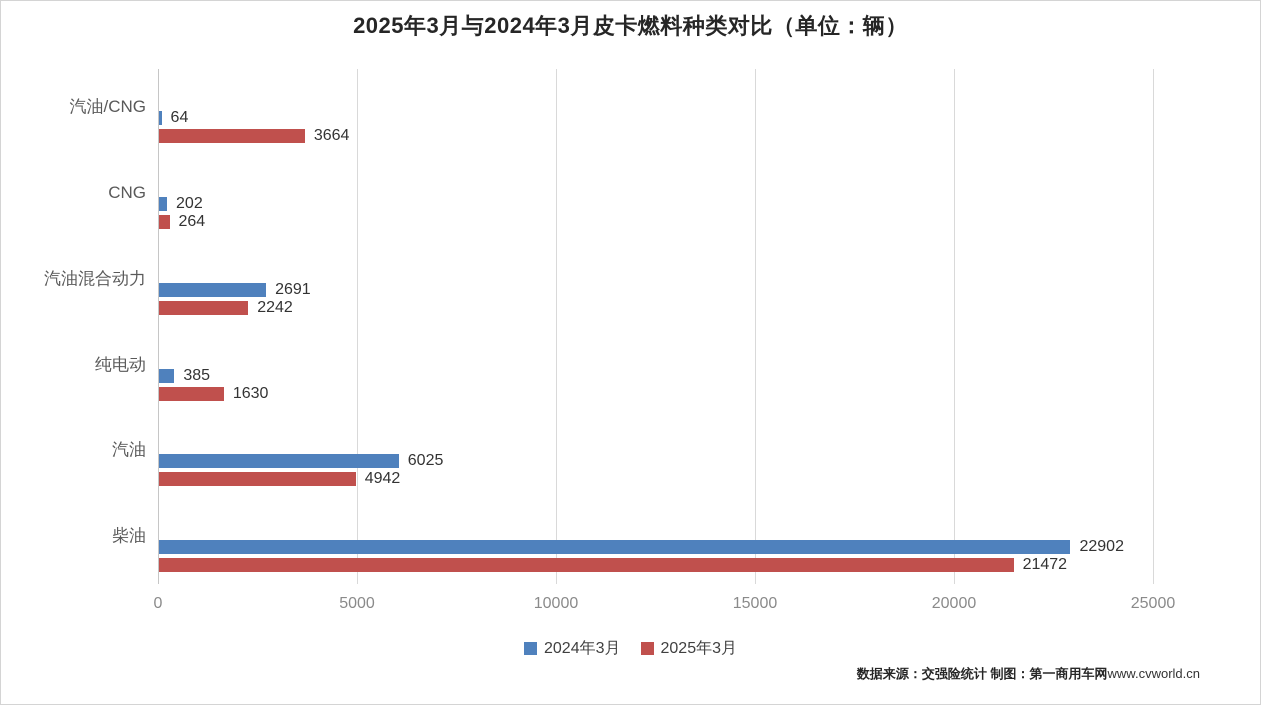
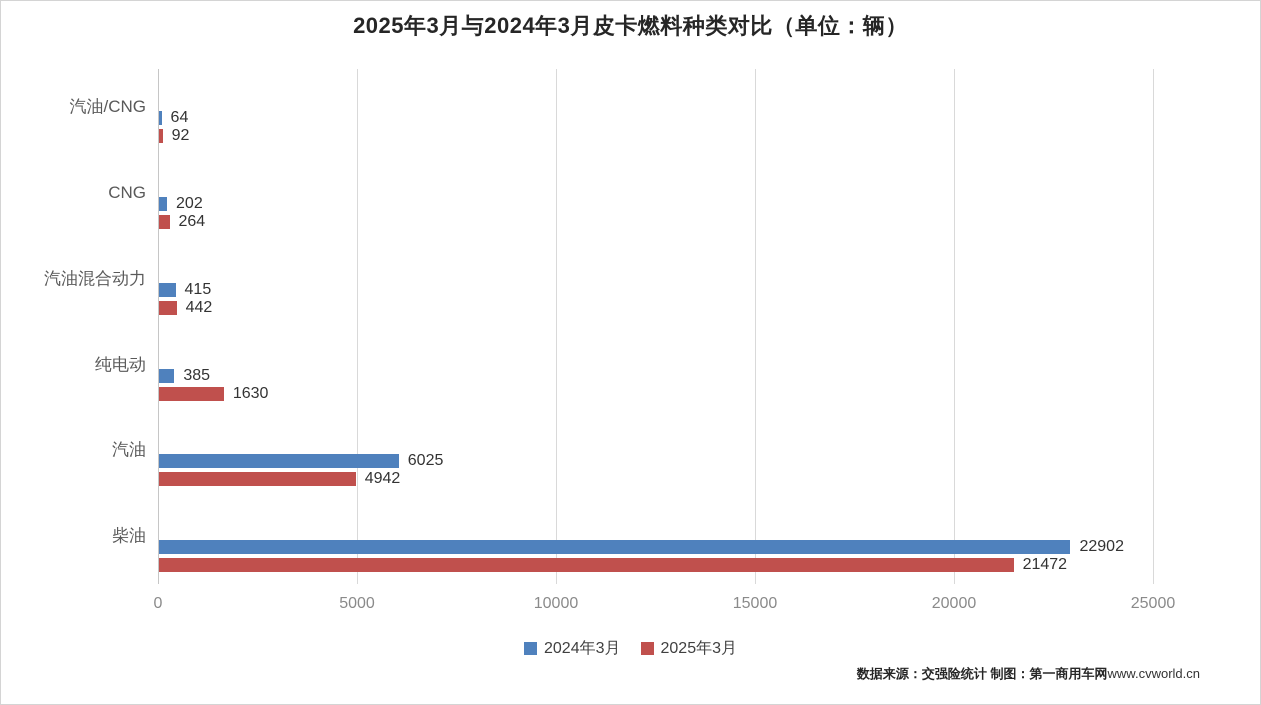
2025年3月/汽油/CNG: 3664 -> 92
2024年3月/汽油混合动力: 2691 -> 415
2025年3月/汽油混合动力: 2242 -> 442
